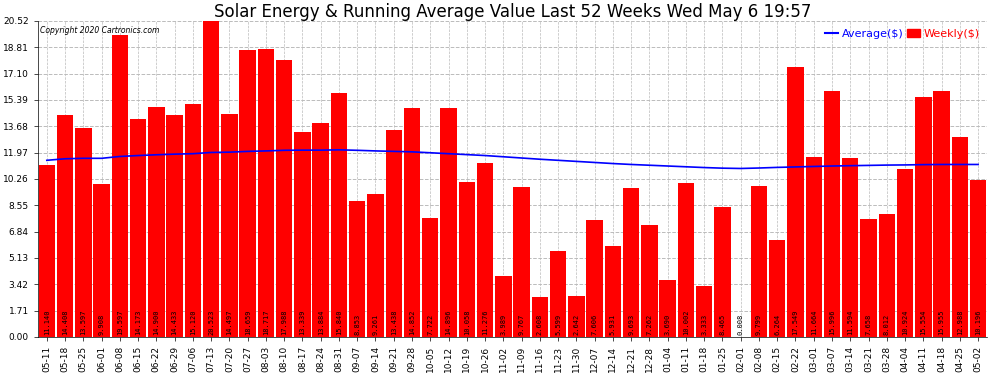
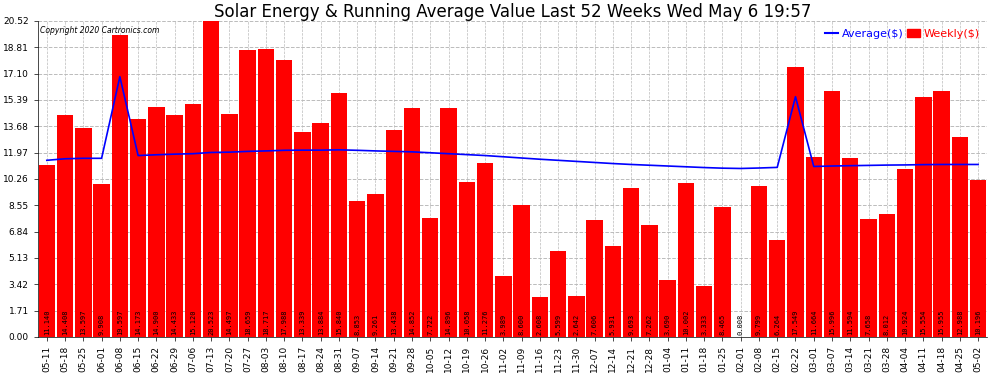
Average($)/06-08: 11.7 -> 16.9
Weekly($)/11-09: 9.8 -> 8.6
Average($)/02-22: 11.0 -> 15.6
